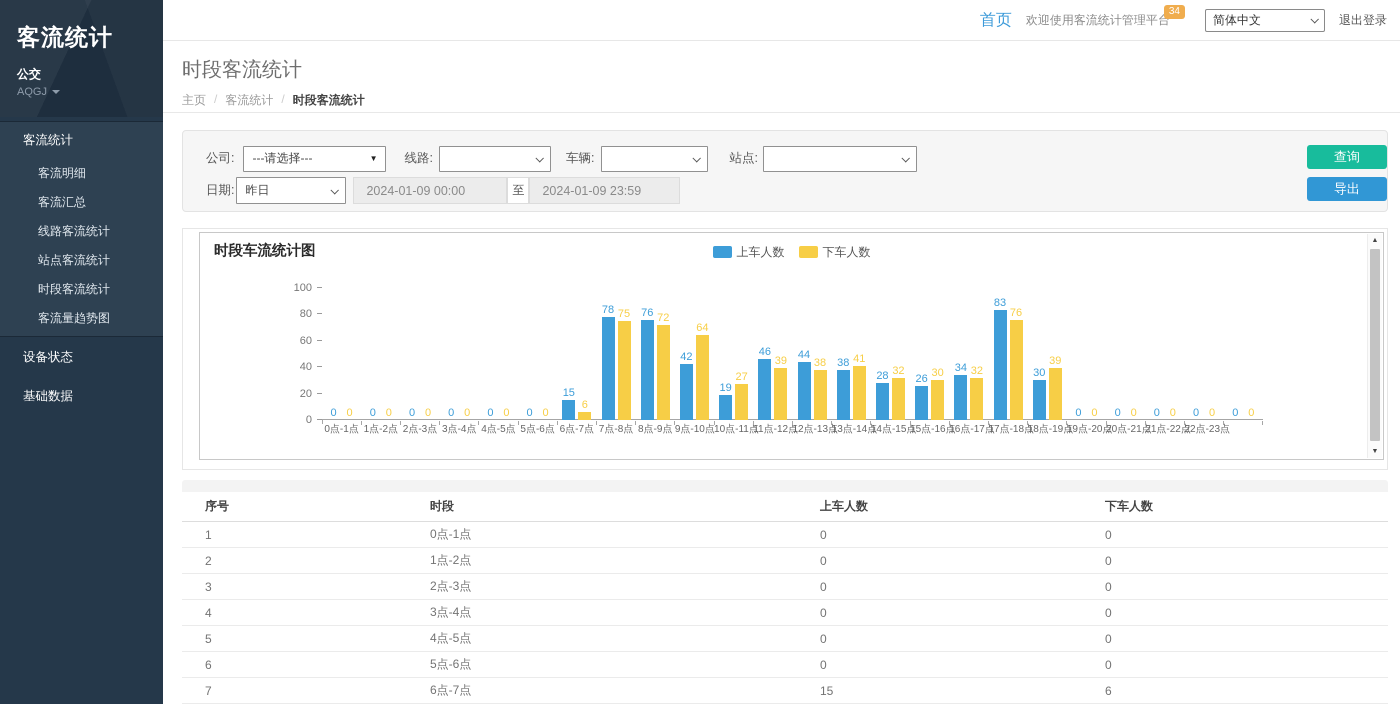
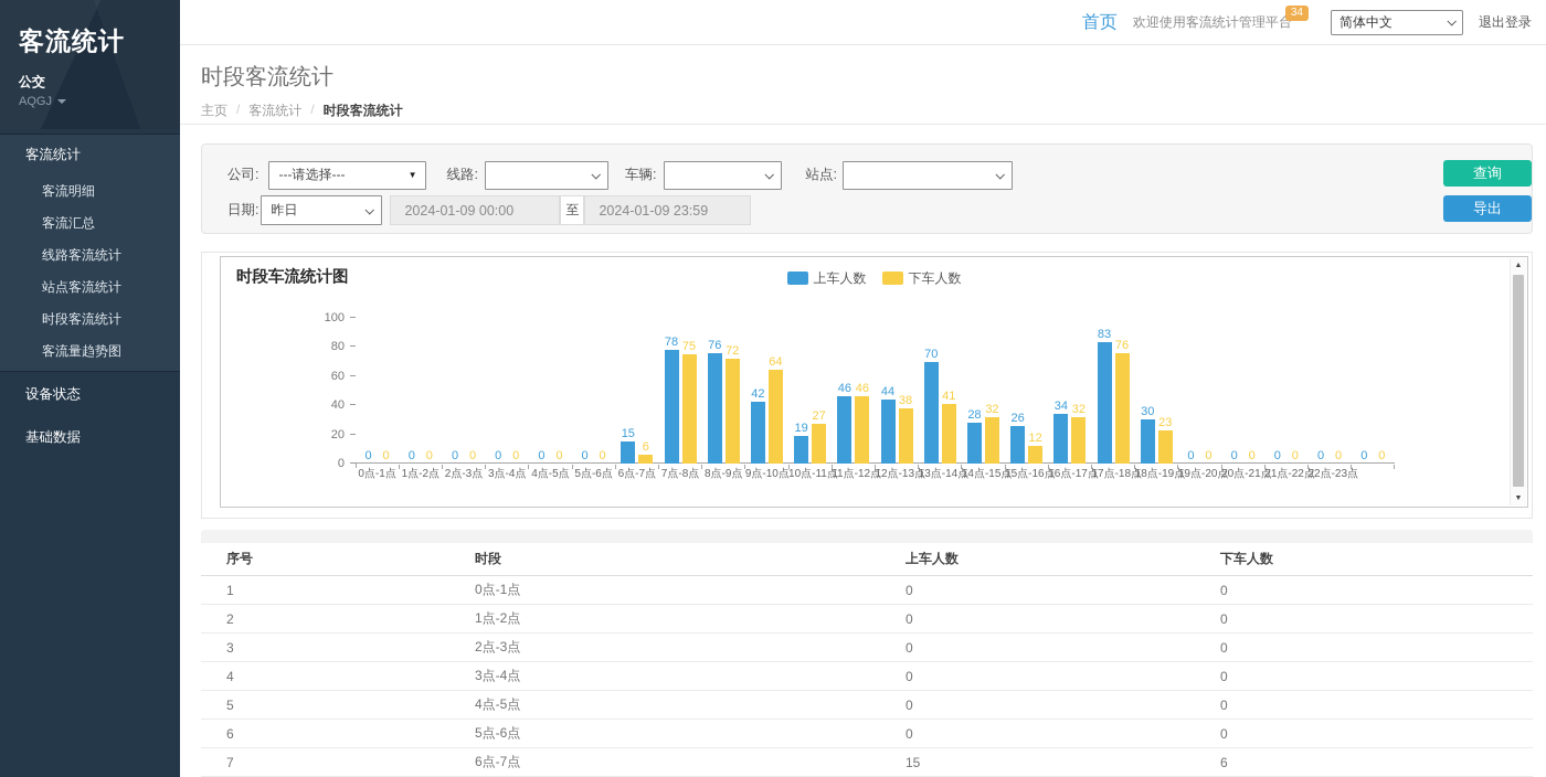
下车人数/11点-12点: 39 -> 46
上车人数/13点-14点: 38 -> 70
下车人数/15点-16点: 30 -> 12
下车人数/18点-19点: 39 -> 23
